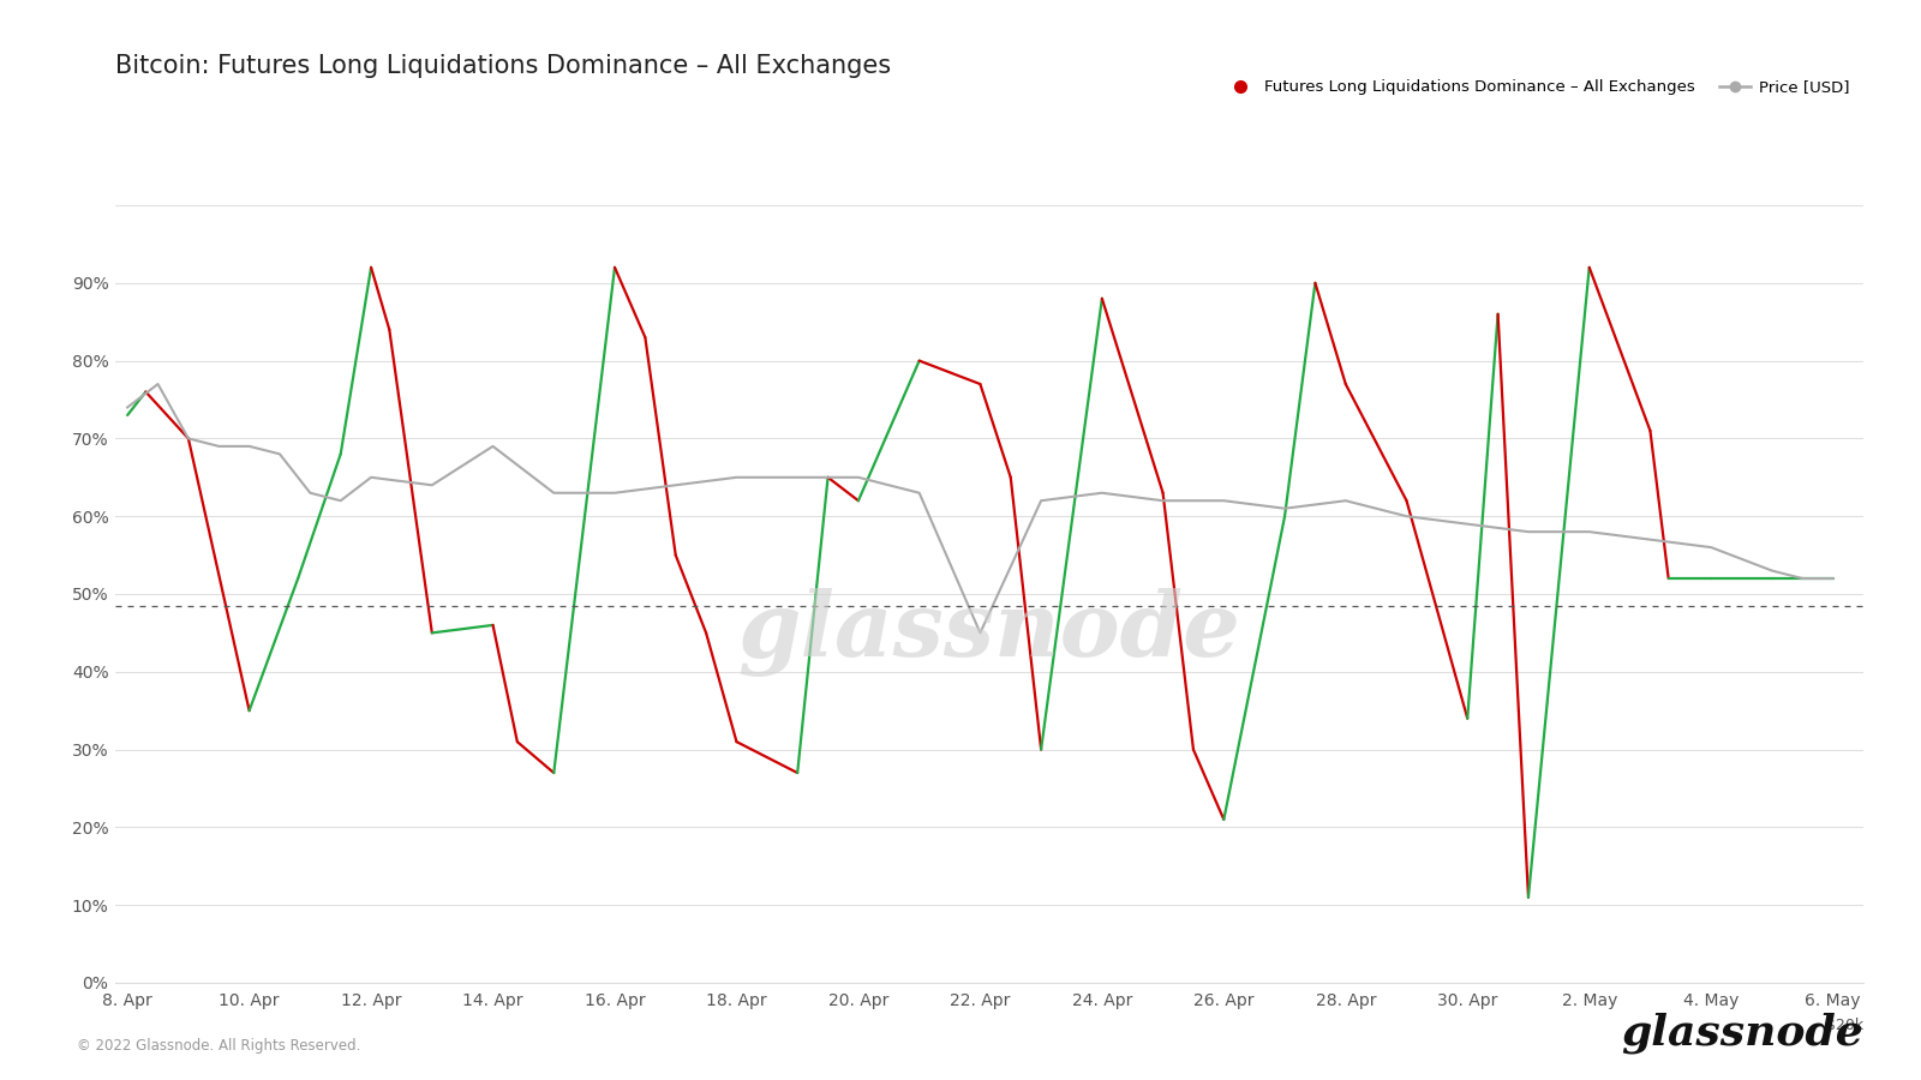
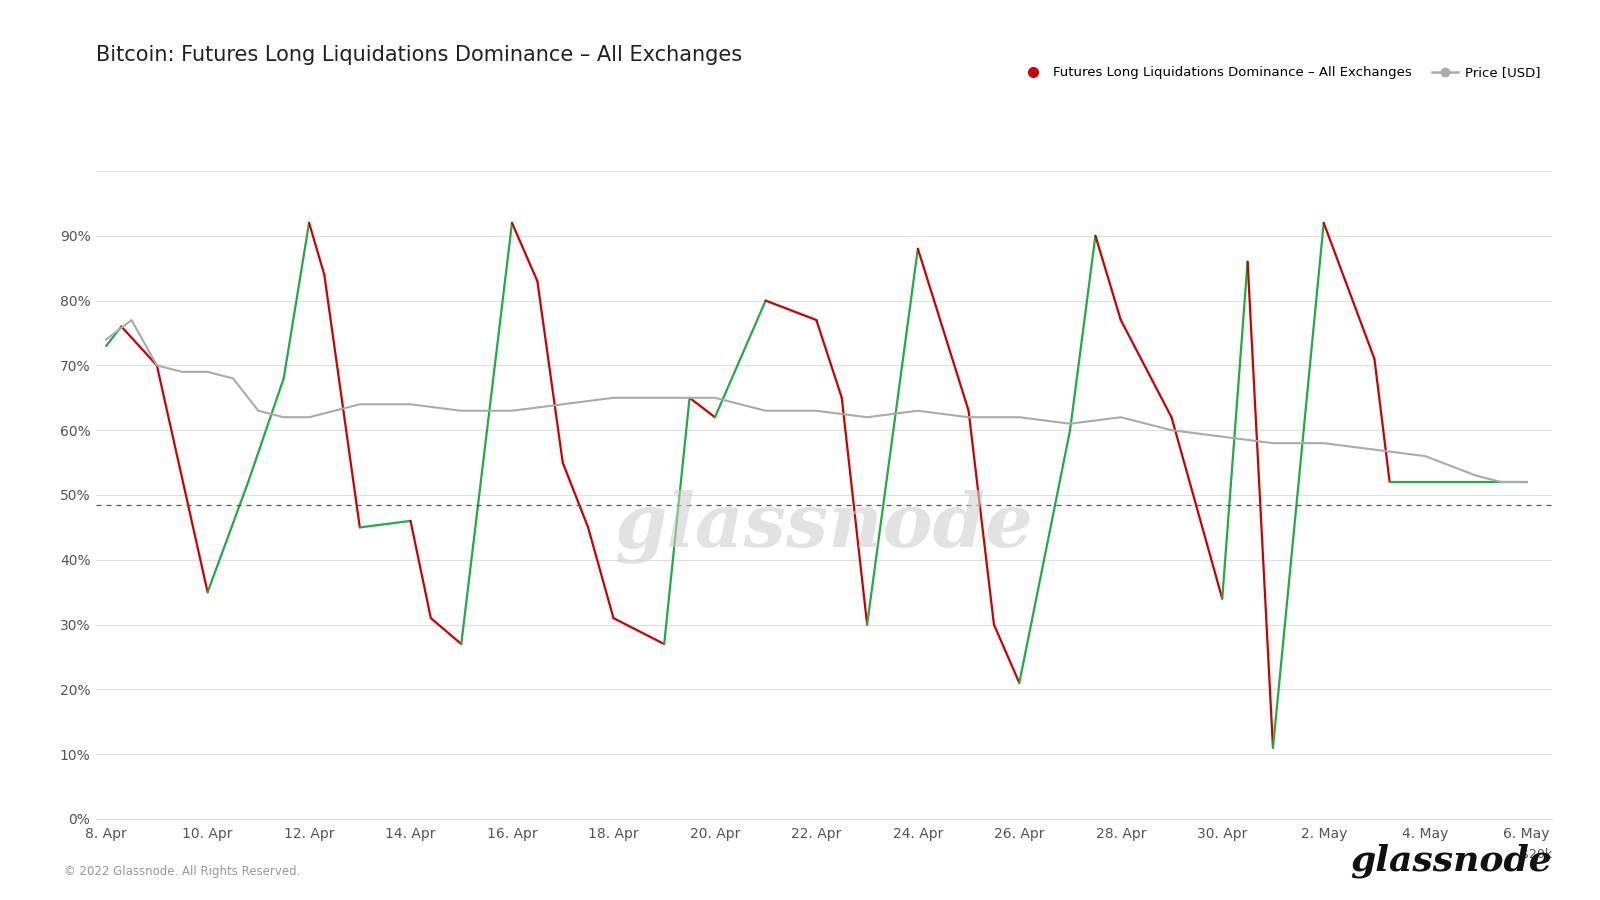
12. Apr: 65% -> 62%
14. Apr: 69% -> 64%
22. Apr: 45% -> 63%
